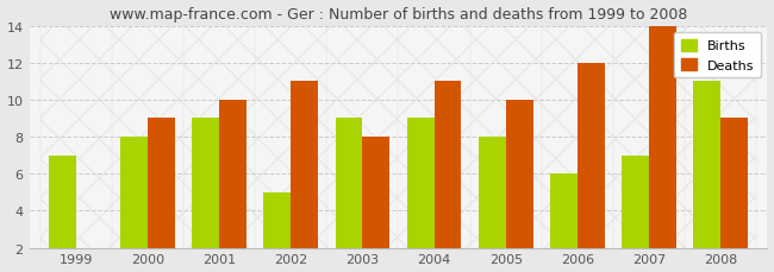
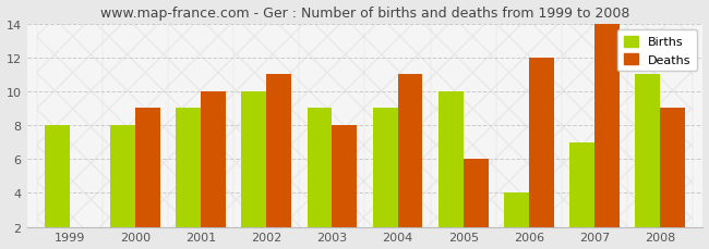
Births/1999: 7 -> 8
Births/2002: 5 -> 10
Births/2005: 8 -> 10
Deaths/2005: 10 -> 6
Births/2006: 6 -> 4
